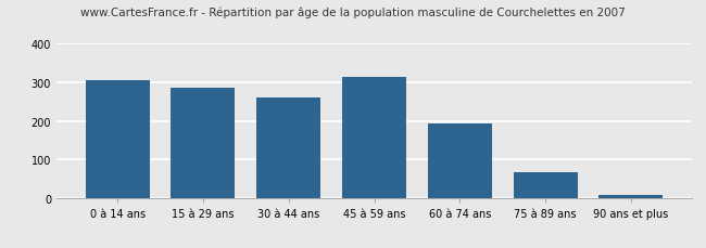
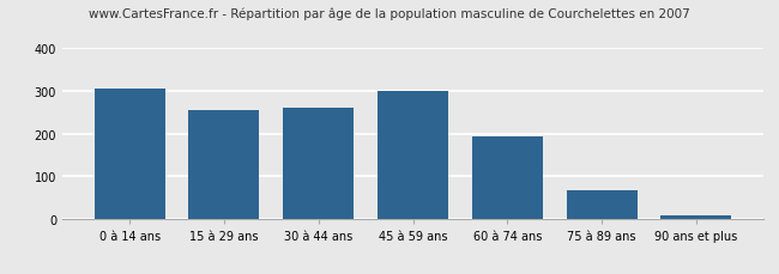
15 à 29 ans: 285 -> 255
45 à 59 ans: 315 -> 300
